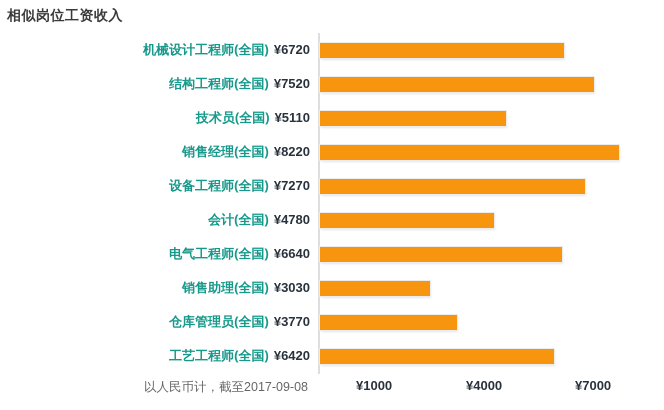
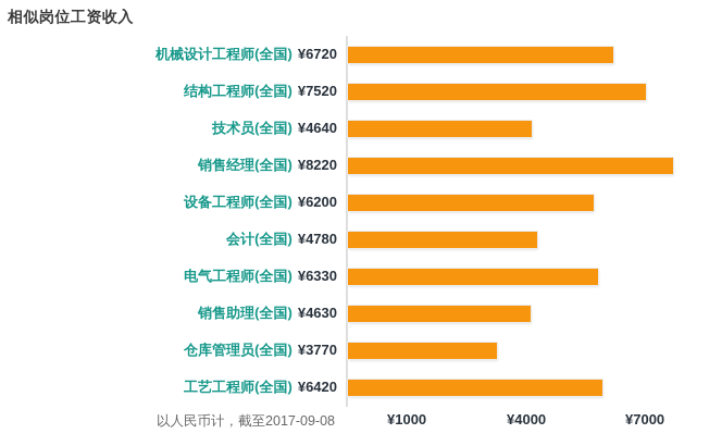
技术员(全国): ¥5110 -> ¥4640
设备工程师(全国): ¥7270 -> ¥6200
电气工程师(全国): ¥6640 -> ¥6330
销售助理(全国): ¥3030 -> ¥4630
